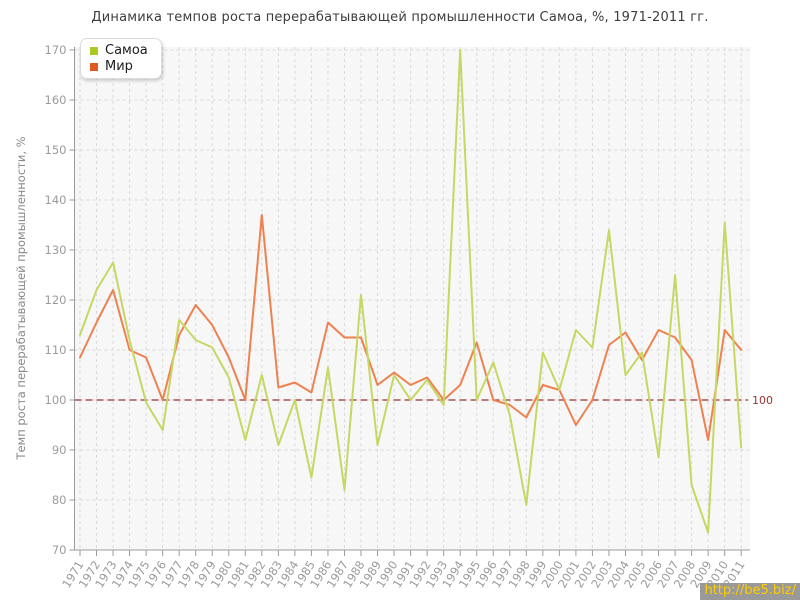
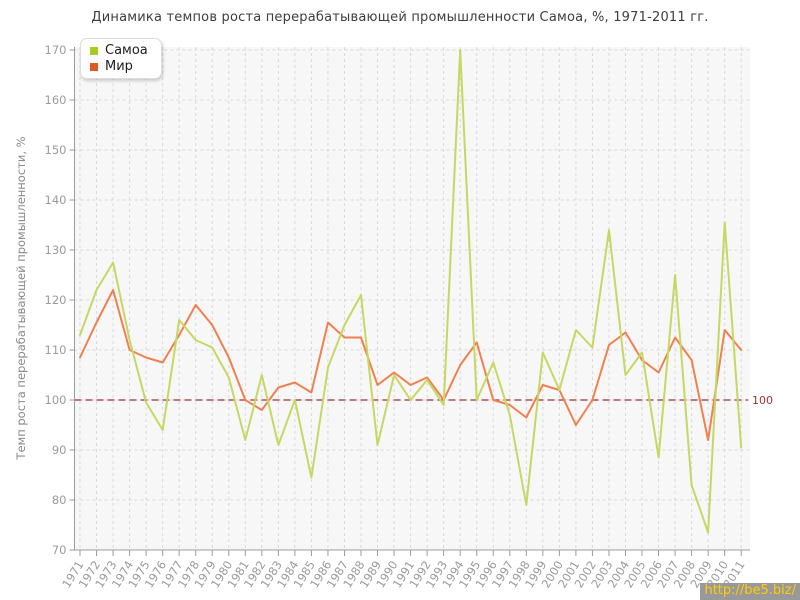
Мир/1976: 100 -> 108
Мир/1982: 137 -> 98
Самоа/1987: 82 -> 115
Мир/1994: 103 -> 107
Мир/2006: 114 -> 106
